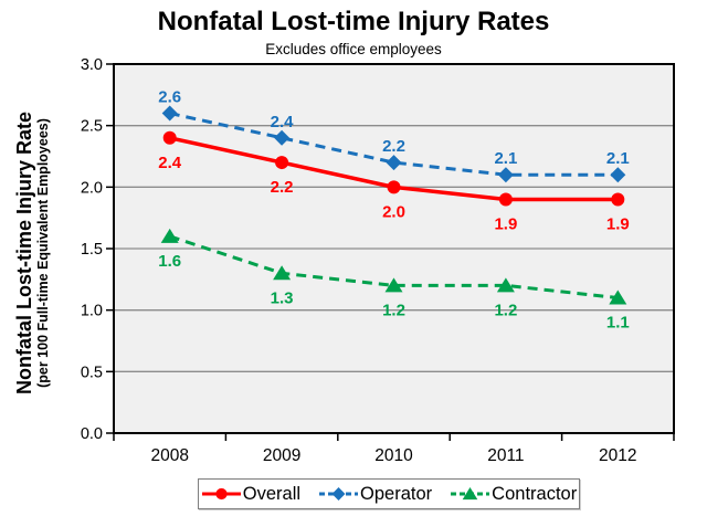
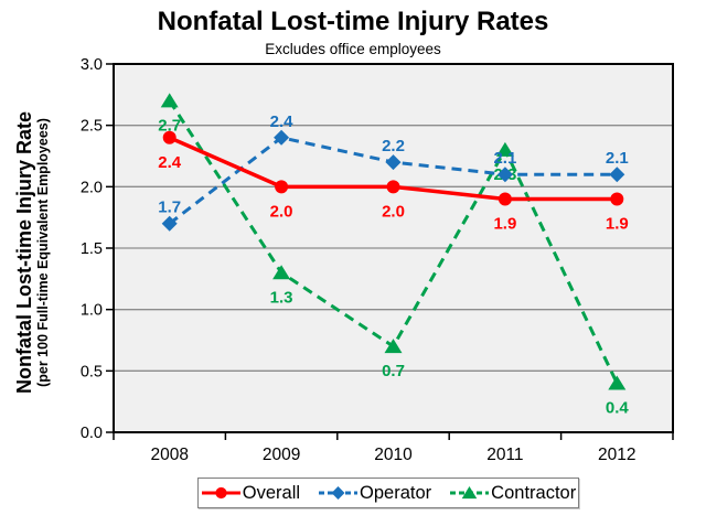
Operator/2008: 2.6 -> 1.7
Contractor/2008: 1.6 -> 2.7
Overall/2009: 2.2 -> 2.0
Contractor/2010: 1.2 -> 0.7
Contractor/2011: 1.2 -> 2.3
Contractor/2012: 1.1 -> 0.4
